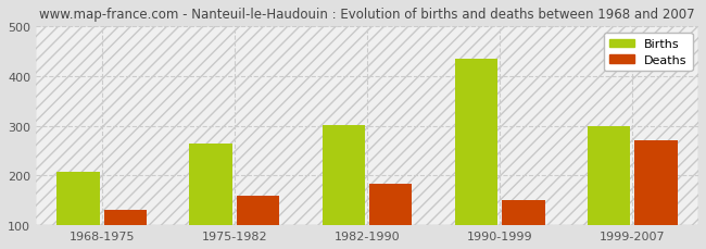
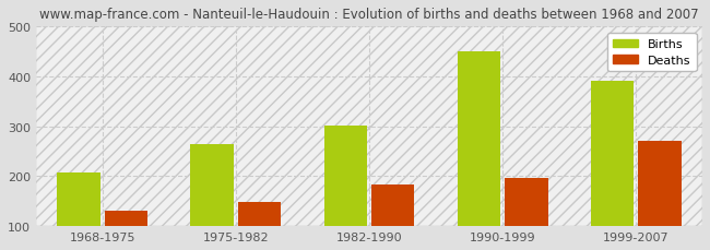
Deaths/1975-1982: 160 -> 148
Births/1990-1999: 435 -> 450
Deaths/1990-1999: 150 -> 197
Births/1999-2007: 300 -> 392
